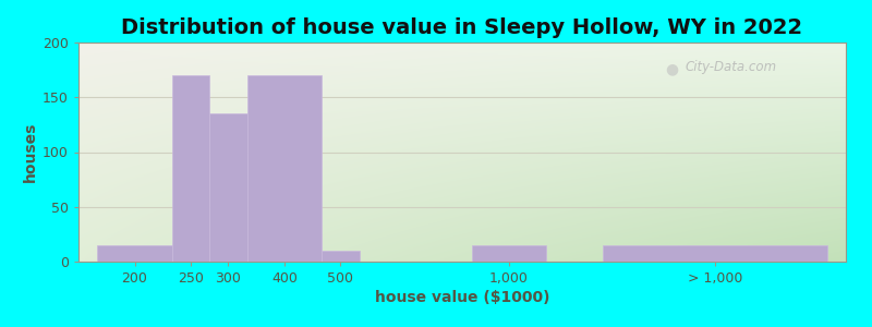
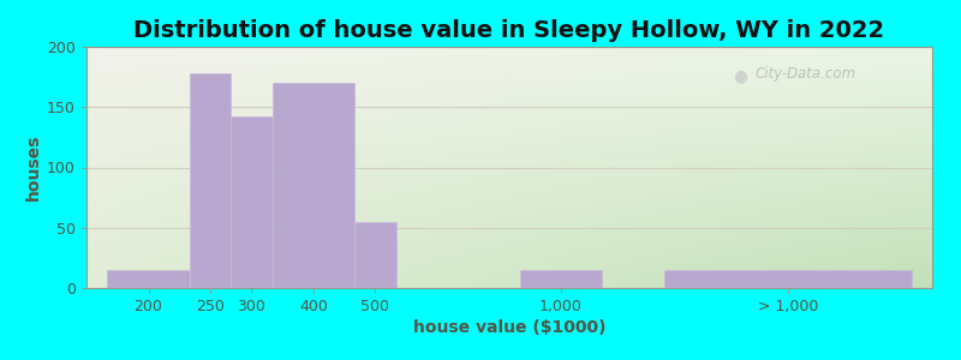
250: 170 -> 178
300: 135 -> 142
500: 10 -> 55
